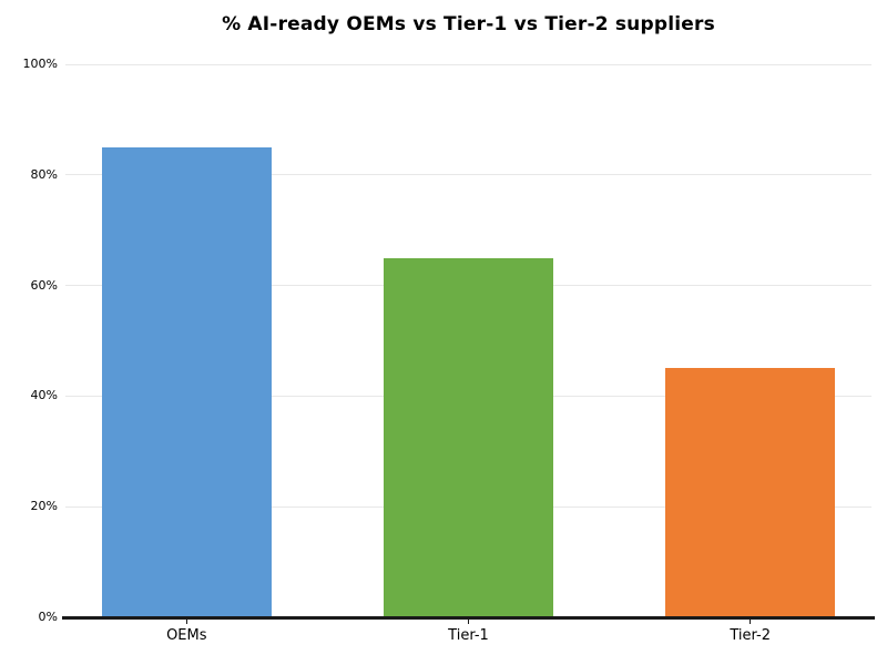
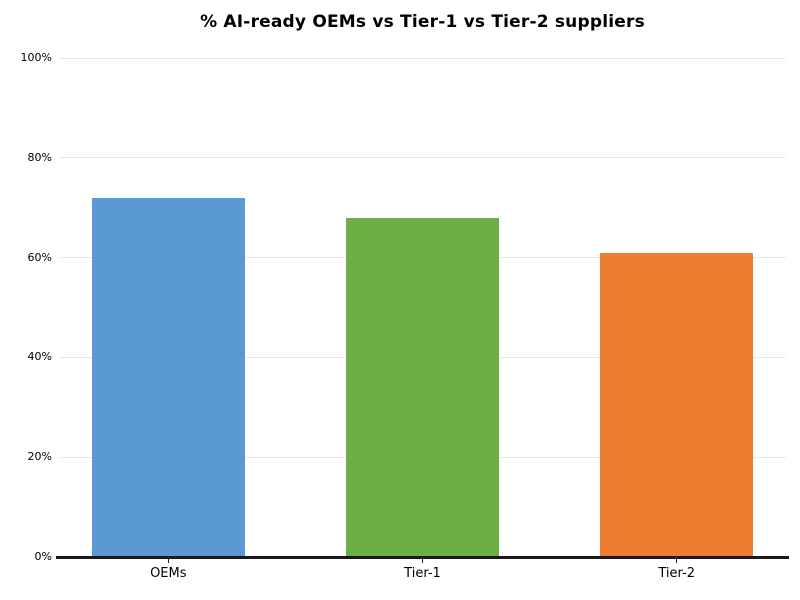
OEMs: 85% -> 72%
Tier-1: 65% -> 68%
Tier-2: 45% -> 61%
